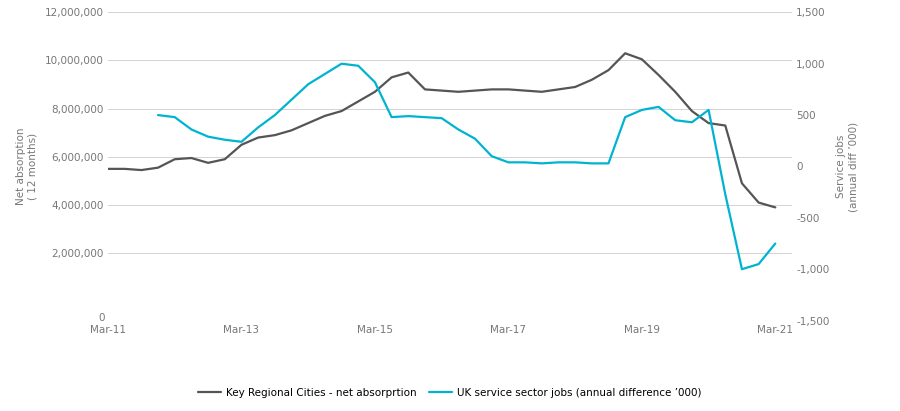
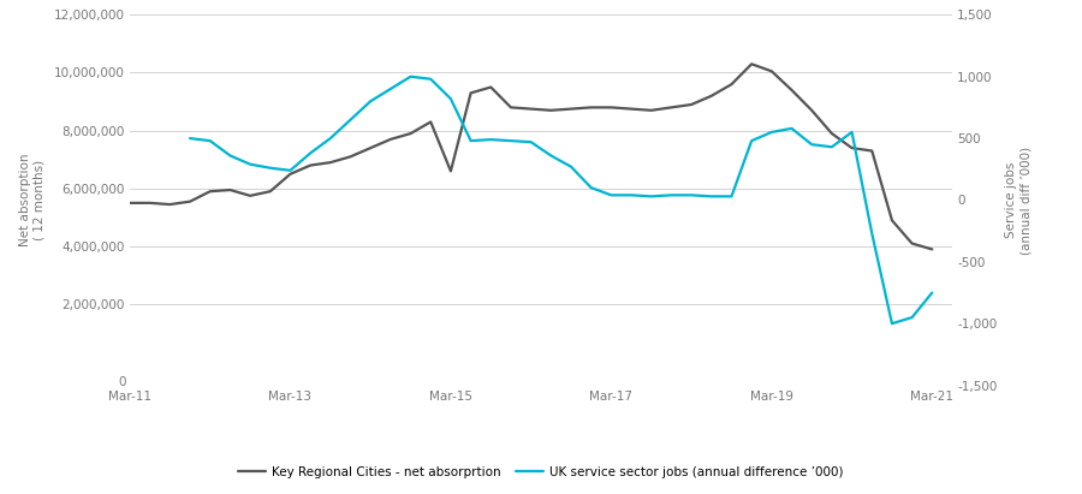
Key Regional Cities - net absorprtion/Mar-15: 8,700,000 -> 6,600,000
